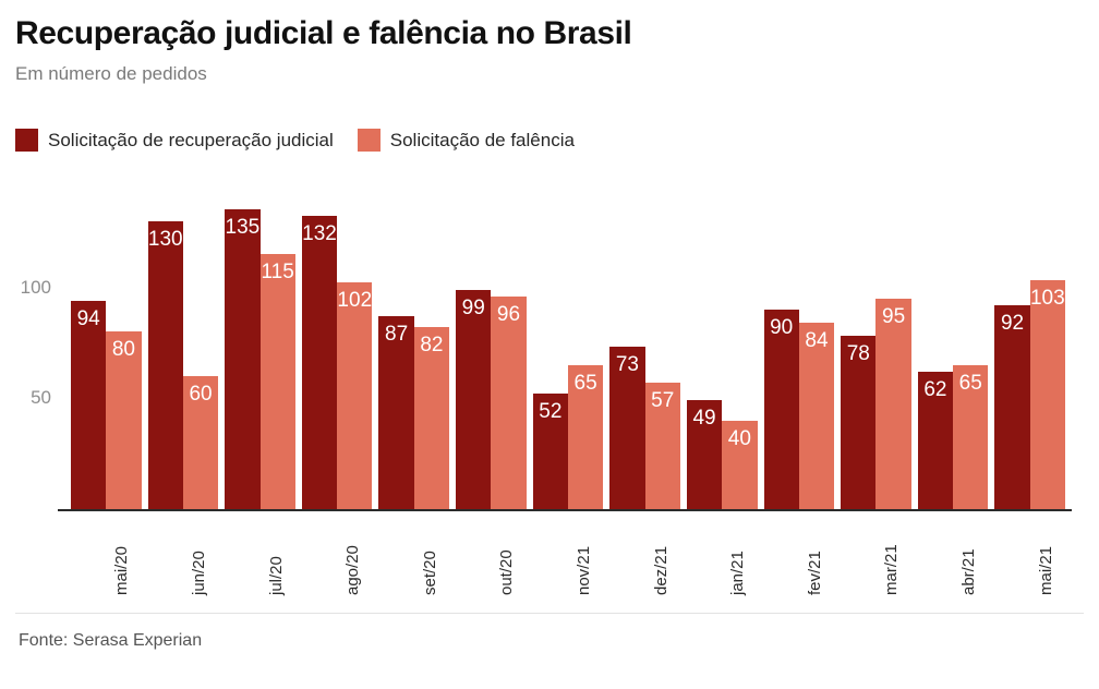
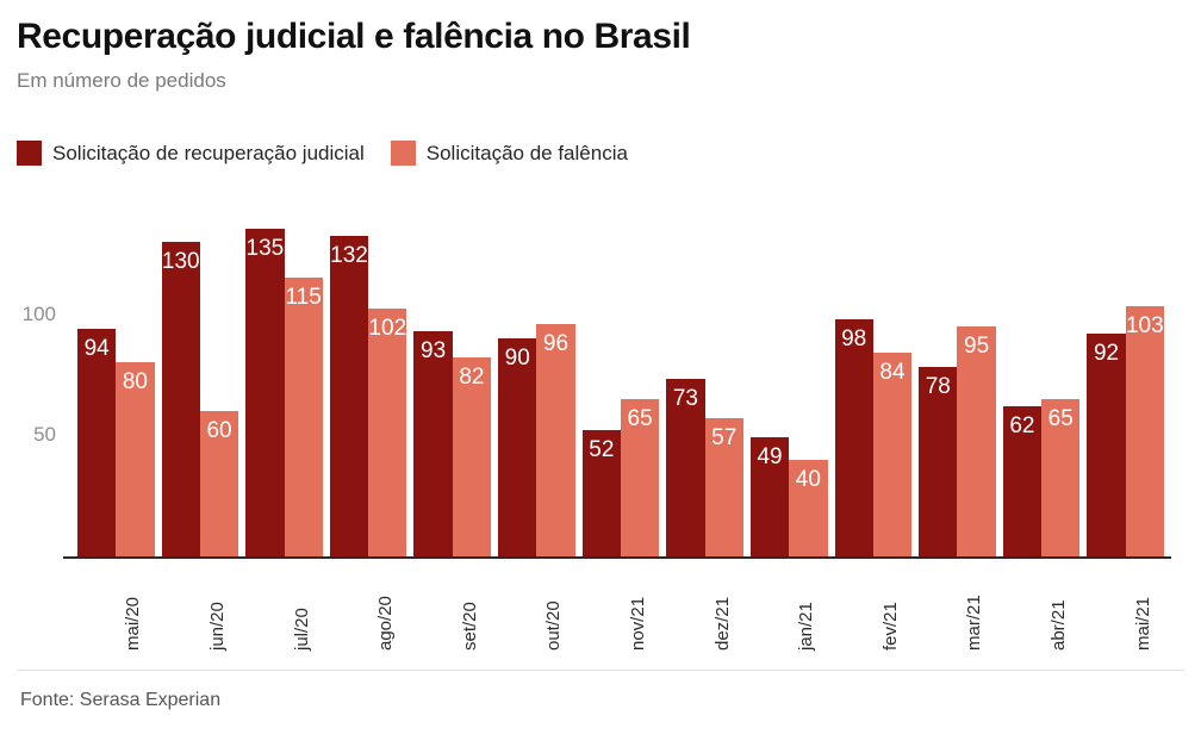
Solicitação de recuperação judicial/set/20: 87 -> 93
Solicitação de recuperação judicial/out/20: 99 -> 90
Solicitação de recuperação judicial/fev/21: 90 -> 98
